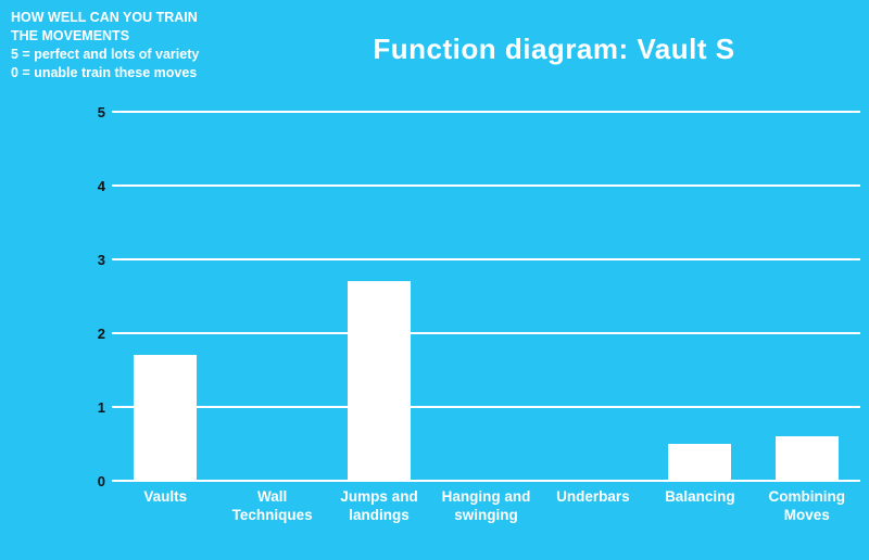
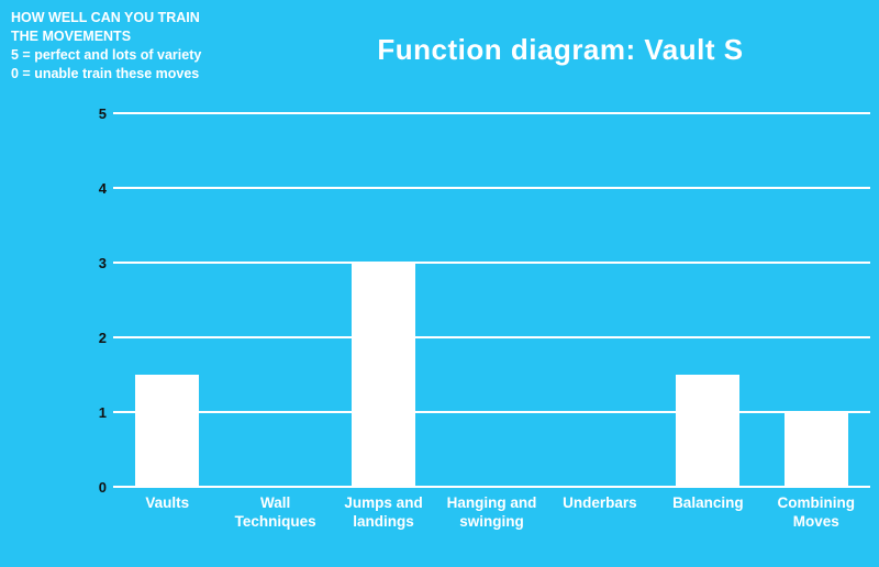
Vaults: 1.7 -> 1.5
Jumps and landings: 2.7 -> 3.0
Balancing: 0.5 -> 1.5
Combining Moves: 0.6 -> 1.0
